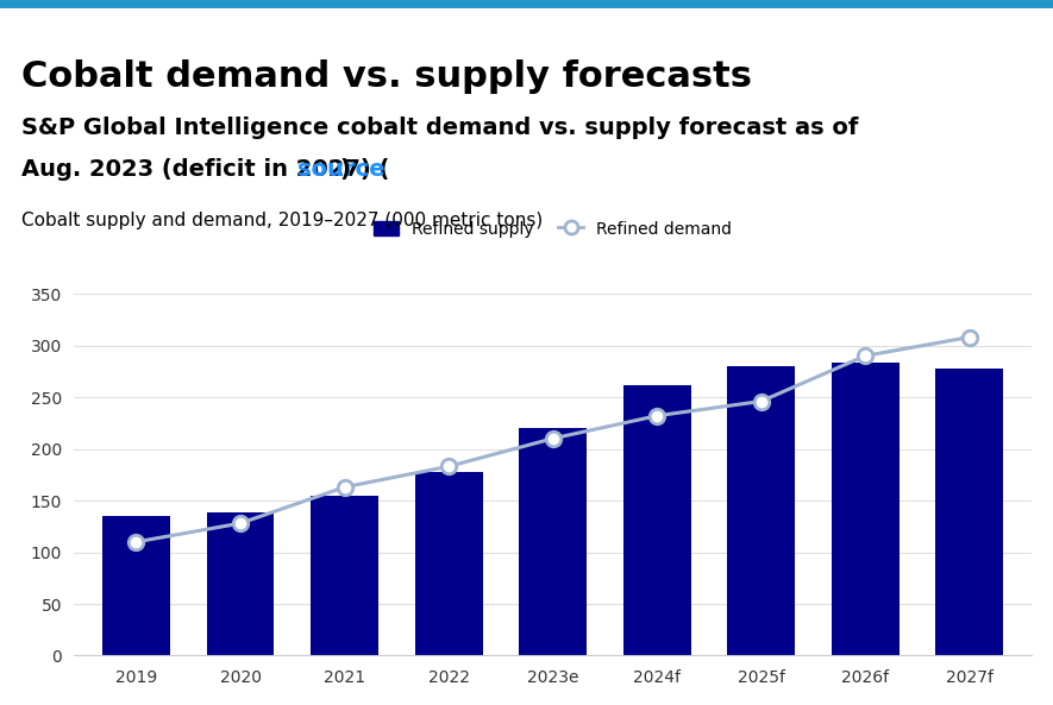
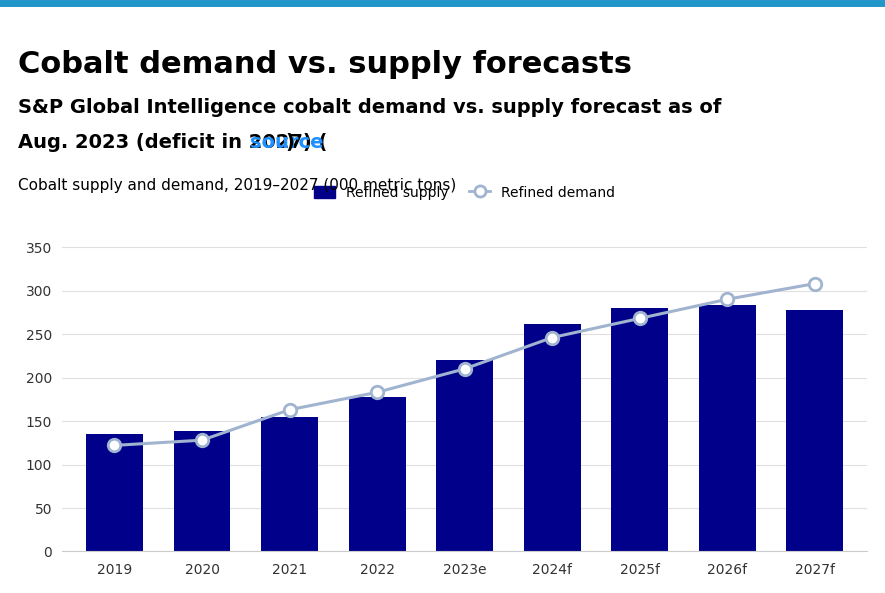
Refined demand/2019: 110 -> 122
Refined demand/2024f: 232 -> 246
Refined demand/2025f: 246 -> 268
